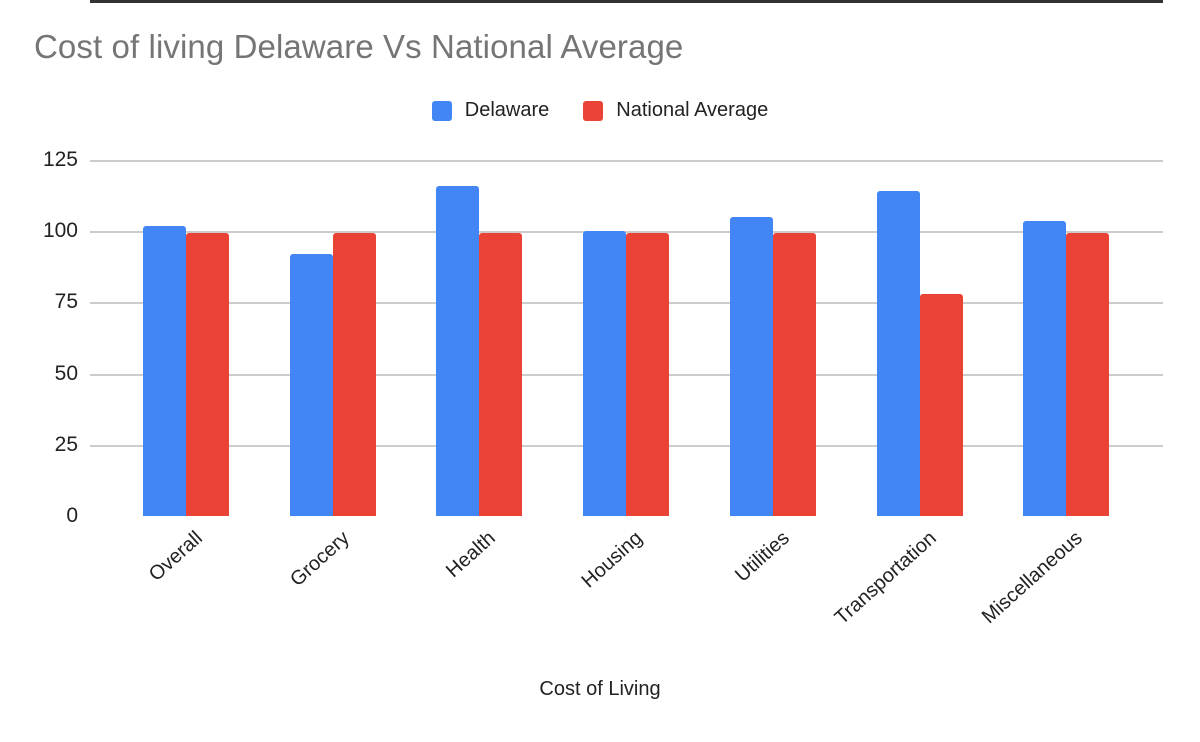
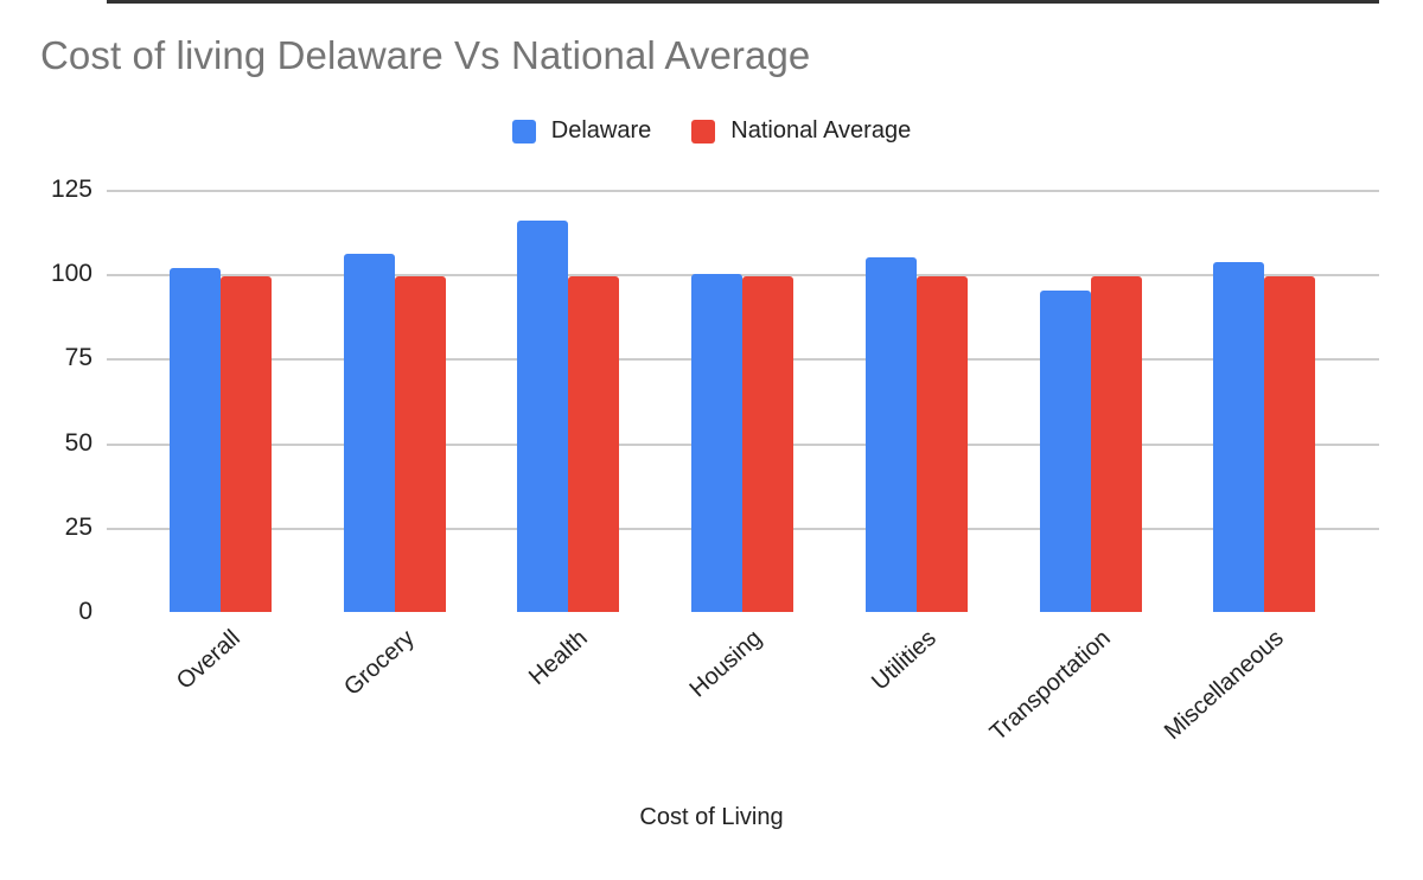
Delaware/Grocery: 92 -> 106
Delaware/Transportation: 114 -> 95
National Average/Transportation: 78 -> 100
